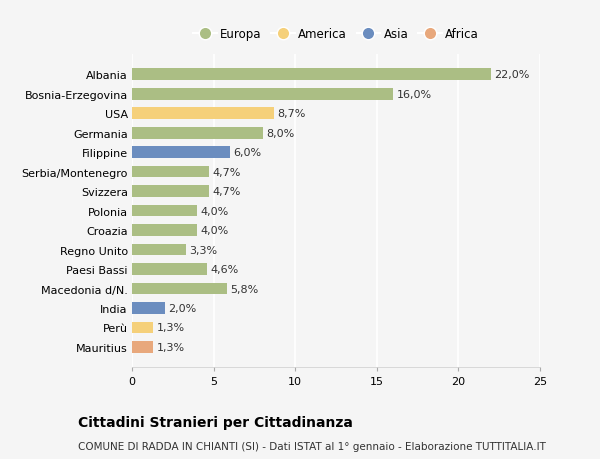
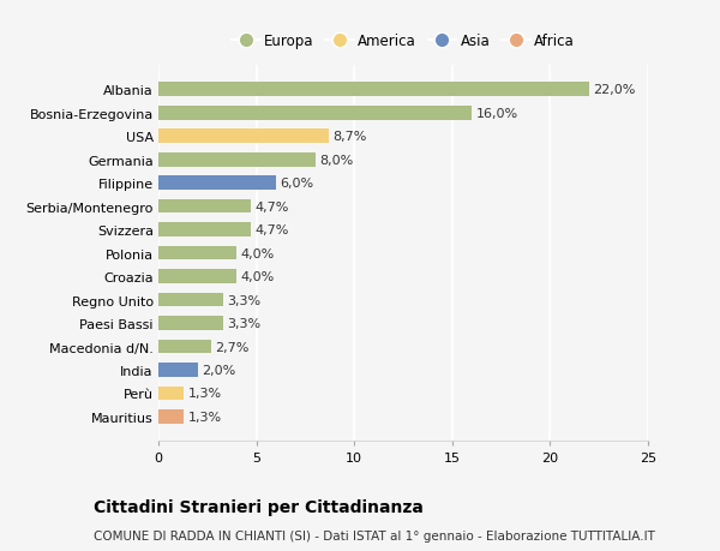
Paesi Bassi: 4,6% -> 3,3%
Macedonia d/N.: 5,8% -> 2,7%
